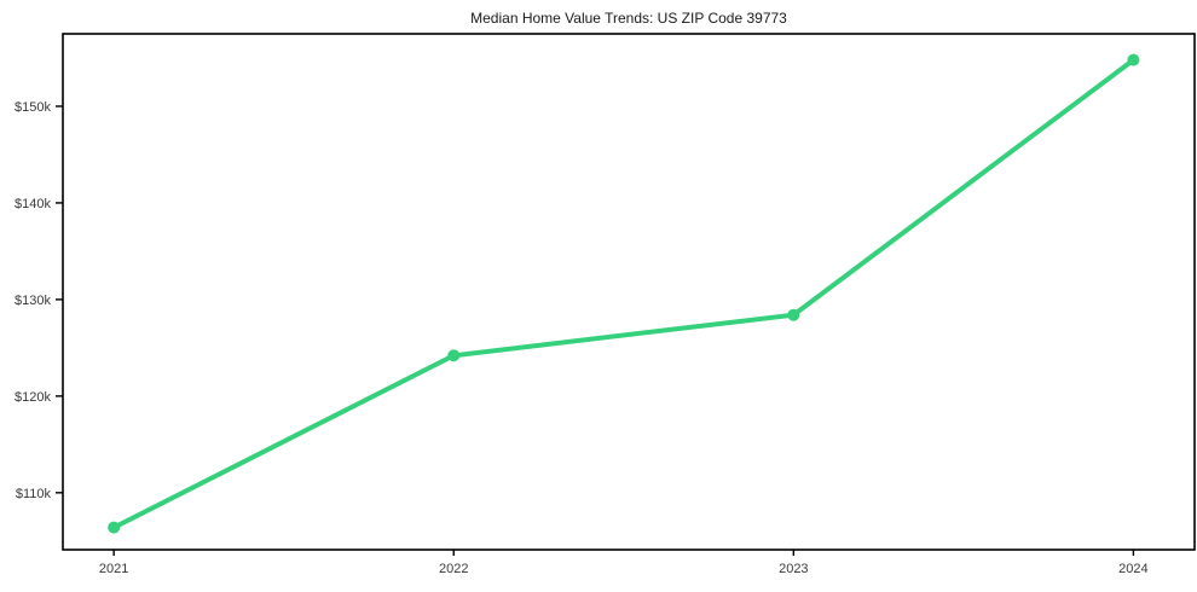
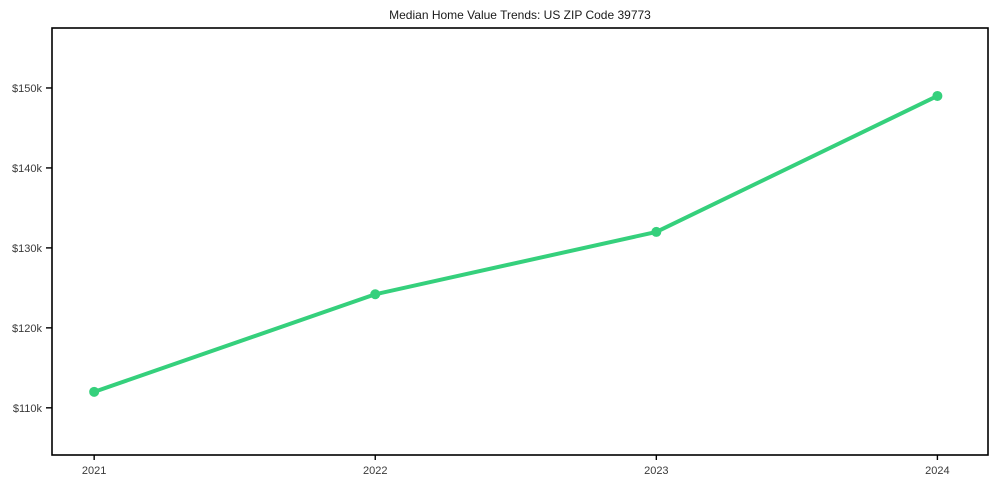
2021: $106k -> $112k
2023: $128k -> $132k
2024: $155k -> $149k
